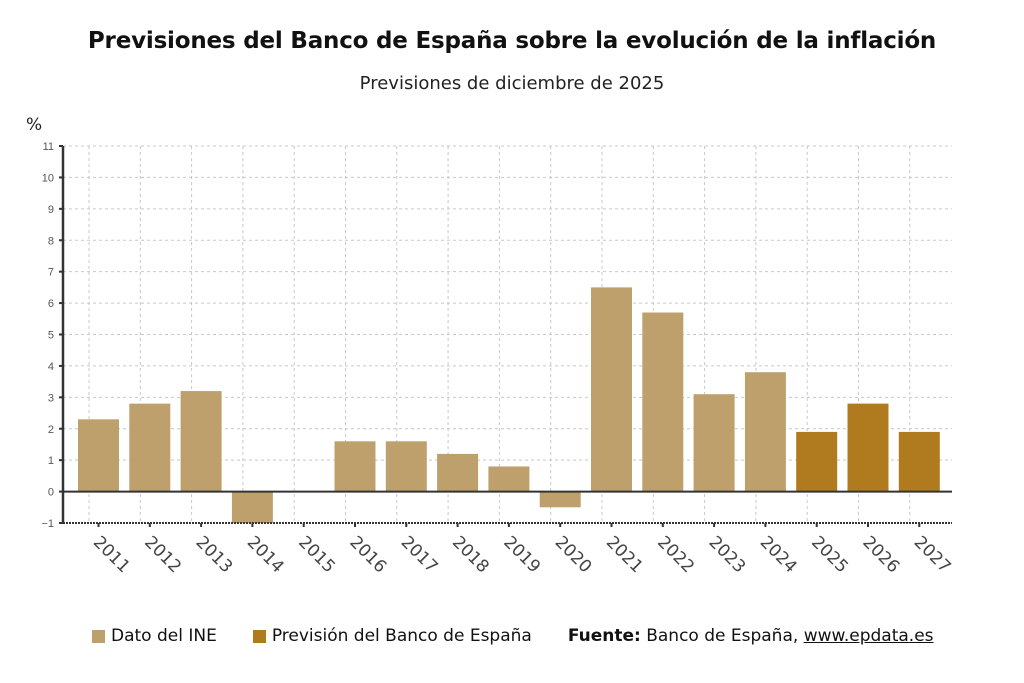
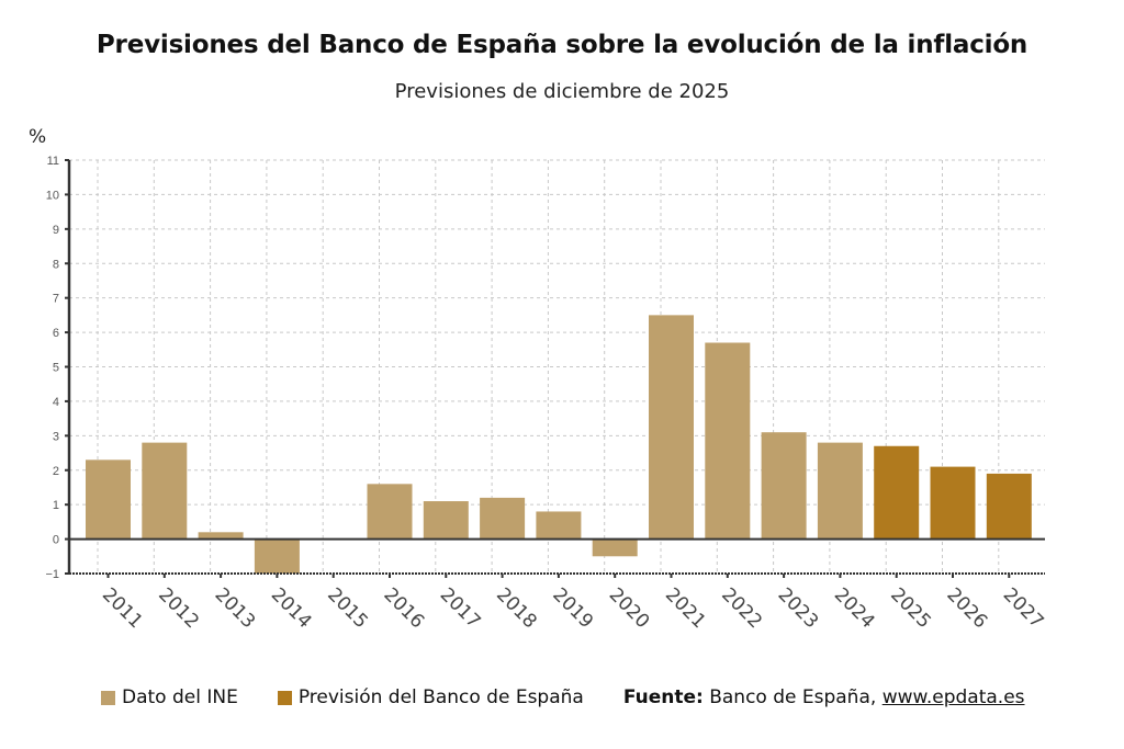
Dato del INE/2013: 3.2 -> 0.2
Dato del INE/2017: 1.6 -> 1.1
Dato del INE/2024: 3.8 -> 2.8
Previsión del Banco de España/2025: 1.9 -> 2.7
Previsión del Banco de España/2026: 2.8 -> 2.1
